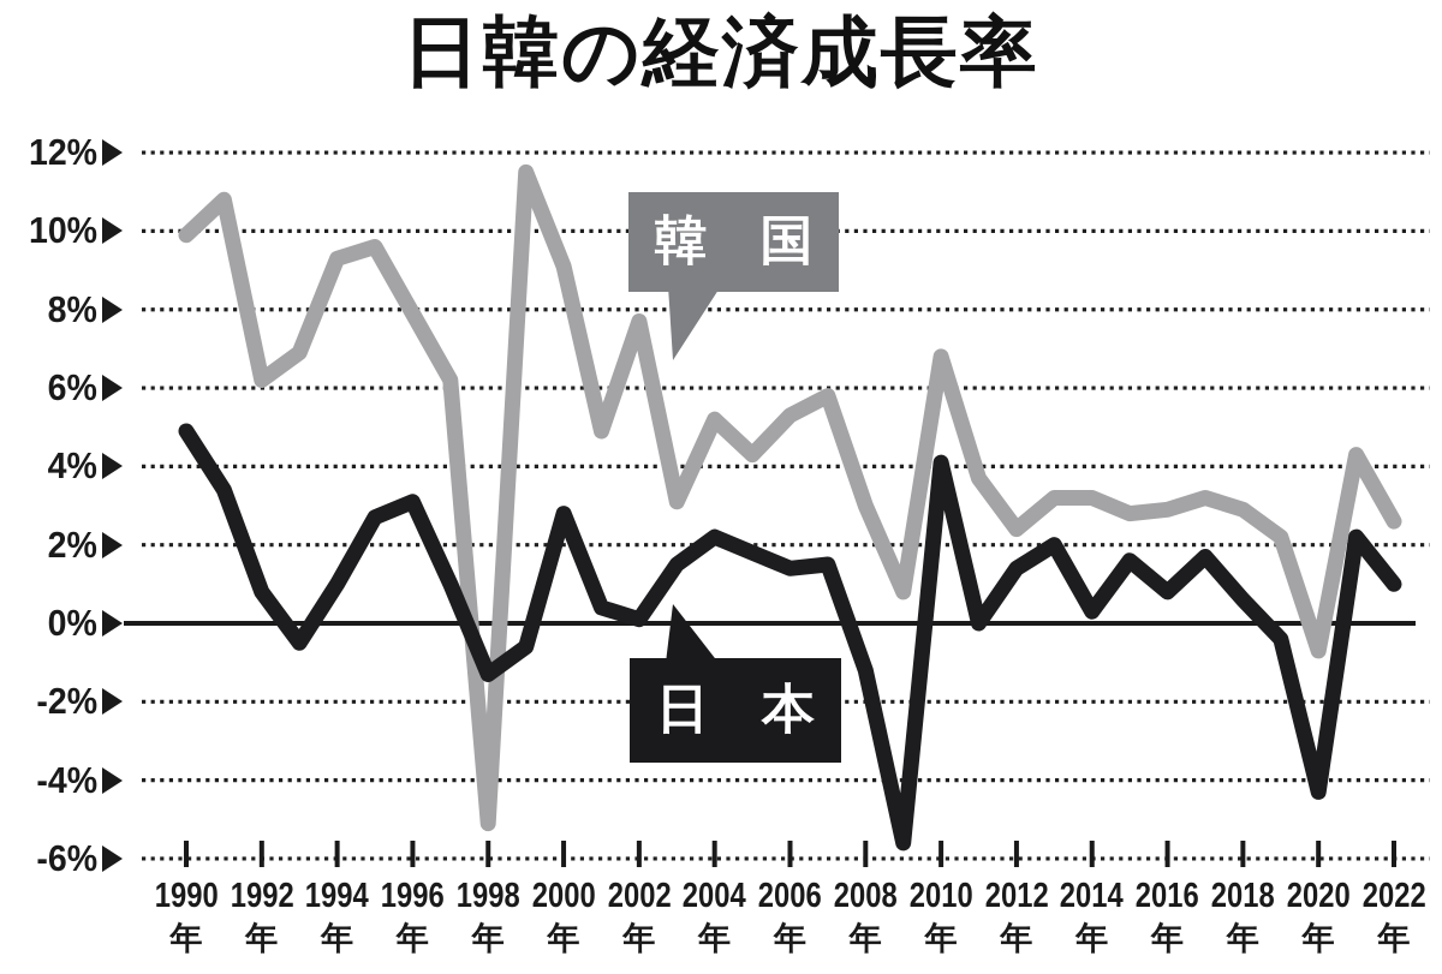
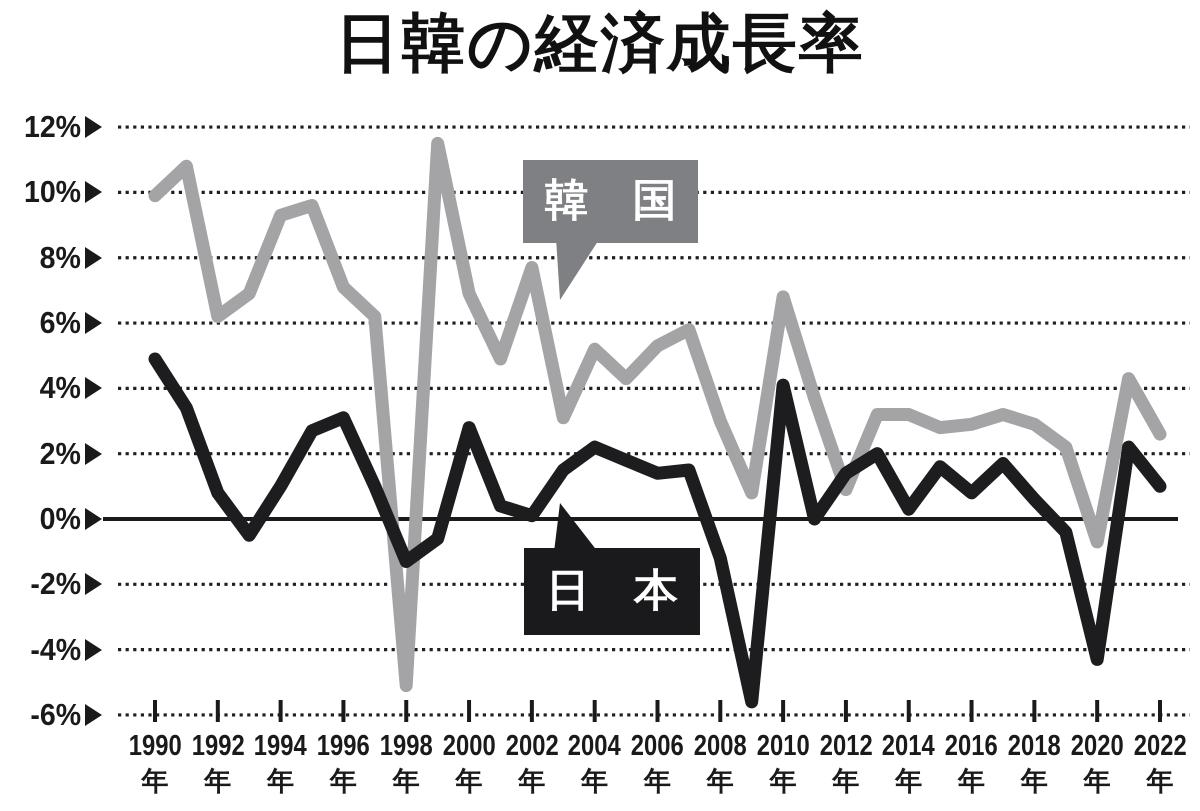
韓国/1996: 7.9% -> 7.1%
韓国/2000: 9.1% -> 6.9%
韓国/2012: 2.4% -> 0.9%
